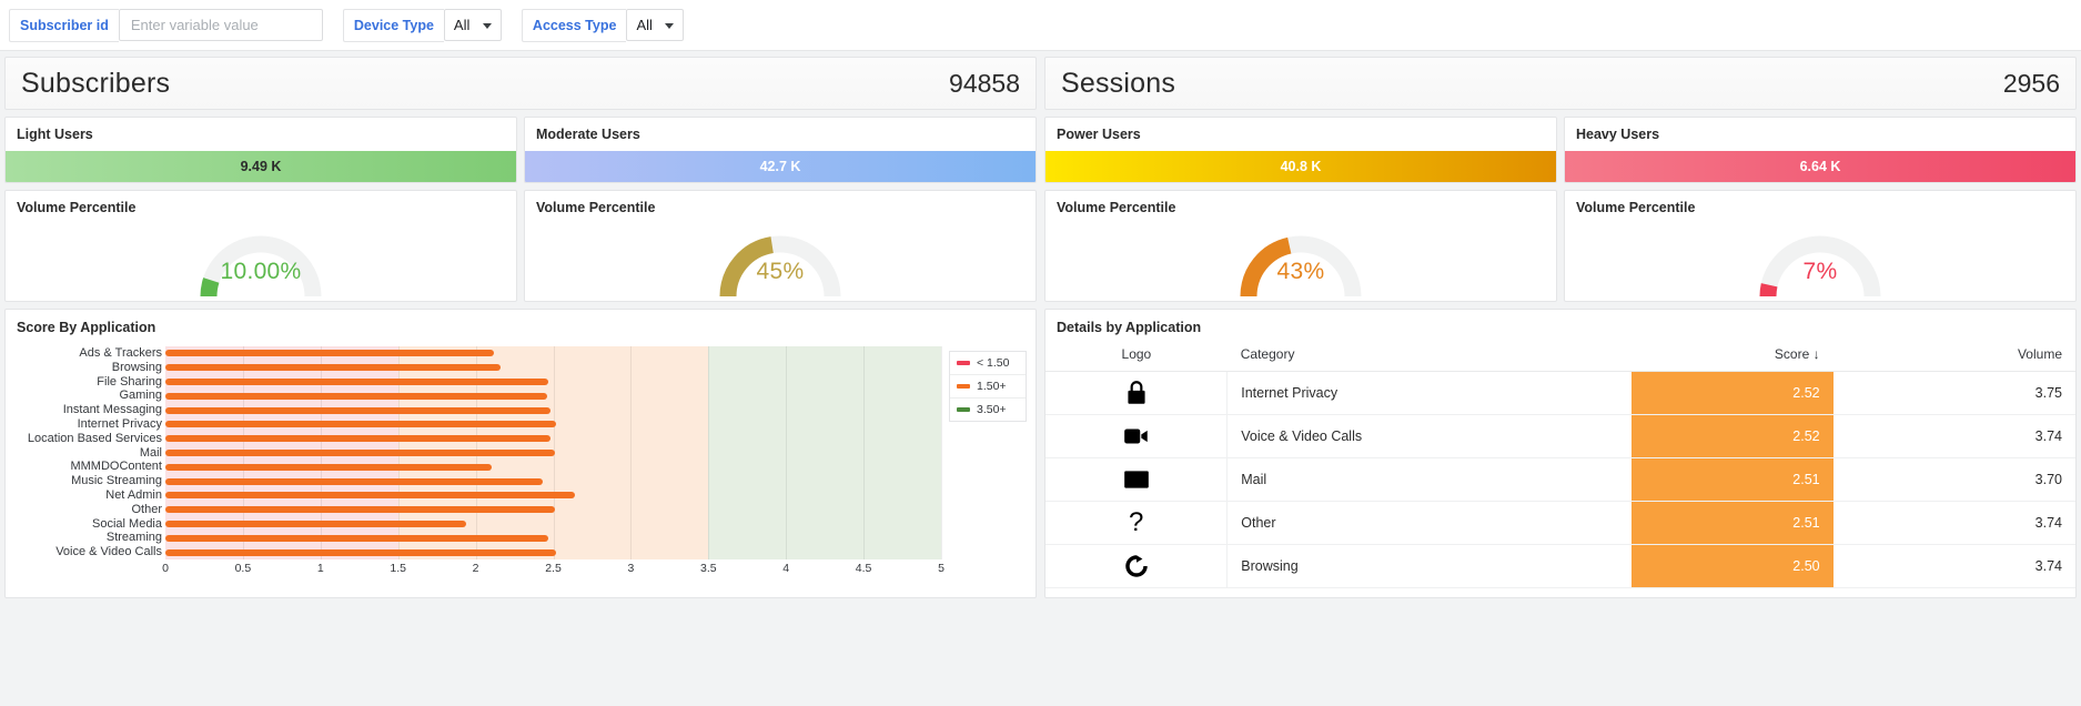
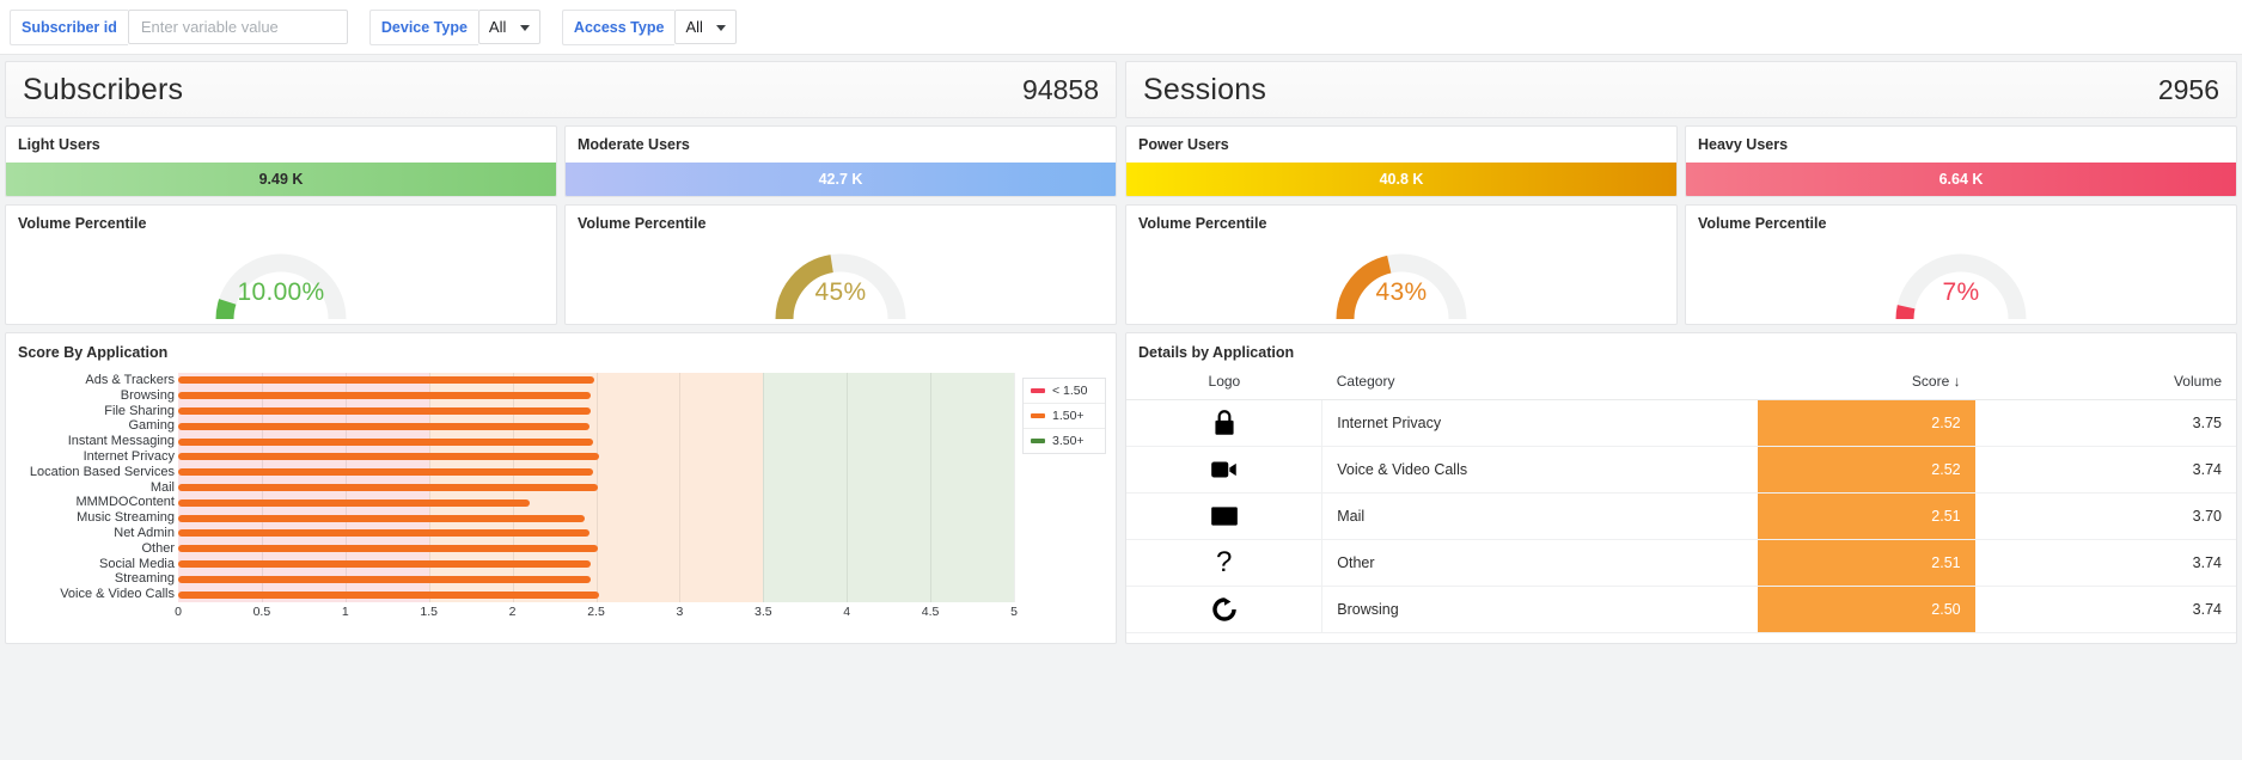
Ads & Trackers: 2.12 -> 2.49
Browsing: 2.16 -> 2.47
Net Admin: 2.64 -> 2.46
Social Media: 1.94 -> 2.47
